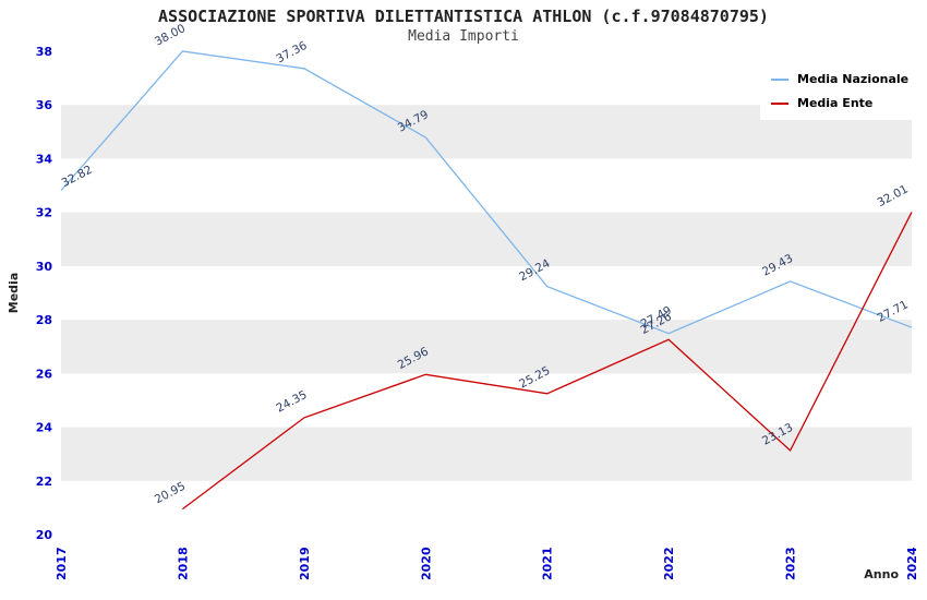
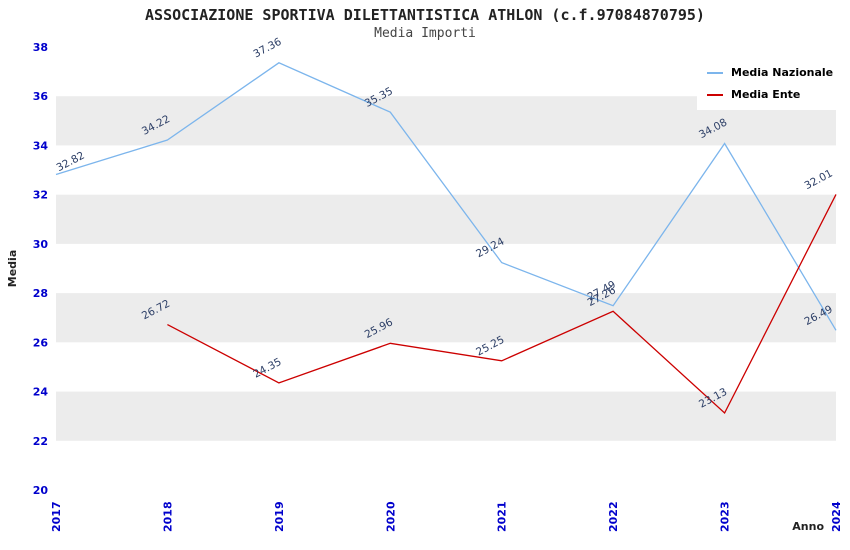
Media Nazionale/2018: 38.00 -> 34.22
Media Ente/2018: 20.95 -> 26.72
Media Nazionale/2020: 34.79 -> 35.35
Media Nazionale/2023: 29.43 -> 34.08
Media Nazionale/2024: 27.71 -> 26.49
